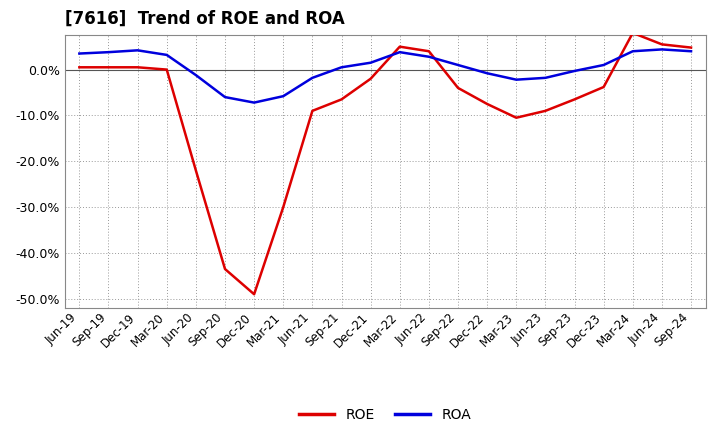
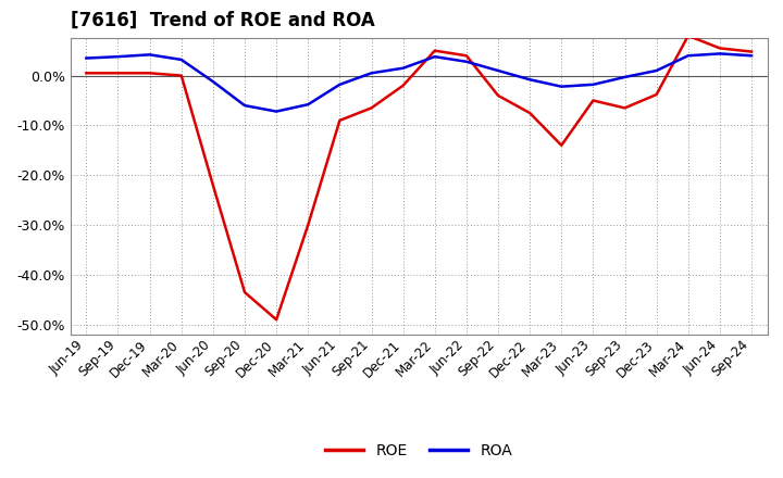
ROE/Mar-23: -10.5% -> -14.0%
ROE/Jun-23: -9.0% -> -5.0%
